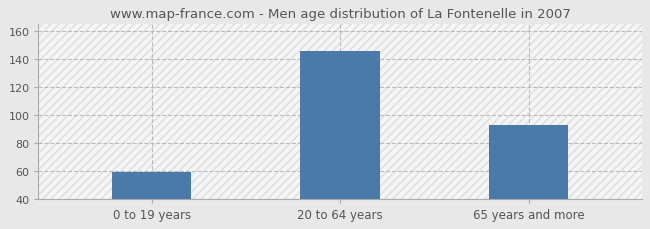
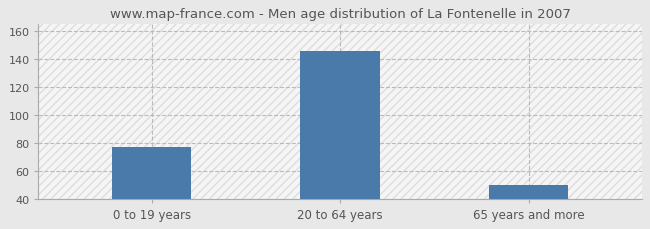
0 to 19 years: 59 -> 77
65 years and more: 93 -> 50
